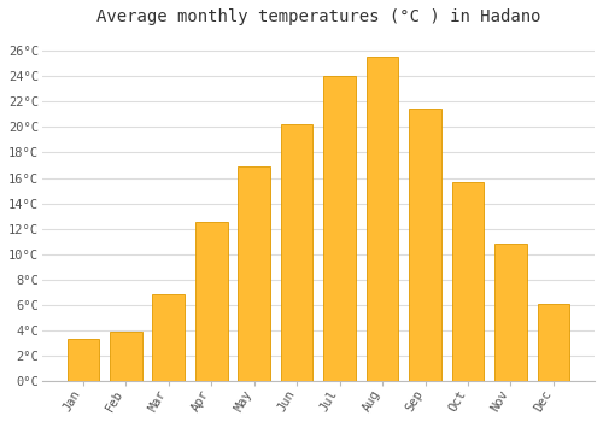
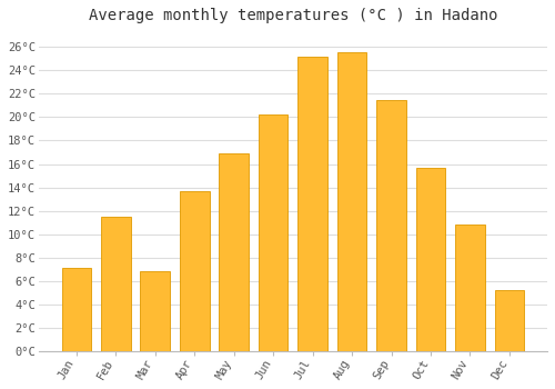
Jan: 3.3°C -> 7.1°C
Feb: 3.9°C -> 11.5°C
Apr: 12.5°C -> 13.7°C
Jul: 24.0°C -> 25.2°C
Dec: 6.1°C -> 5.2°C
